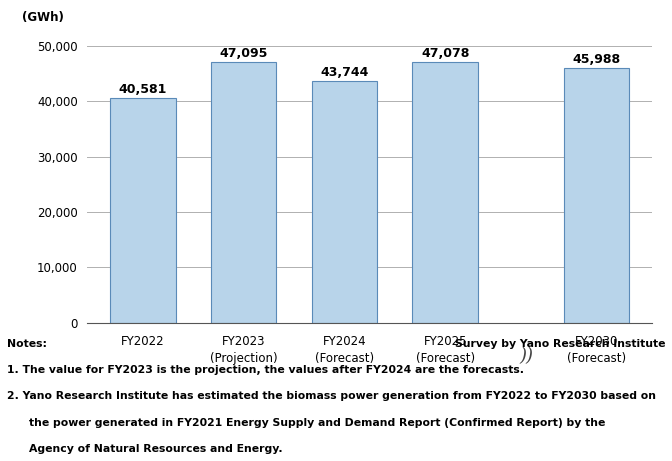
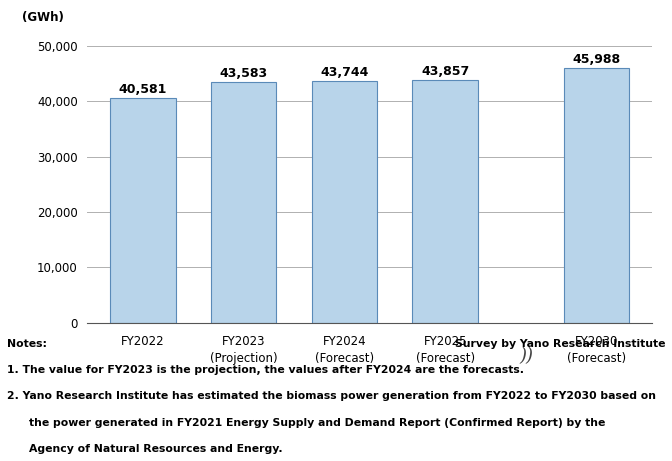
FY2023 (Projection): 47,095 -> 43,583
FY2025 (Forecast): 47,078 -> 43,857
